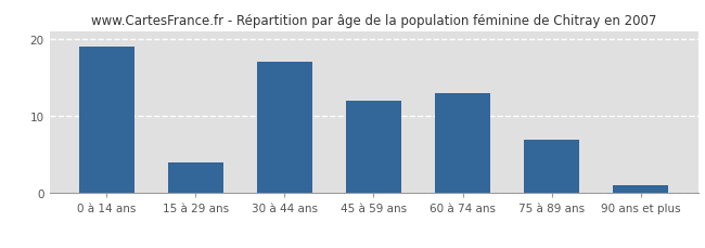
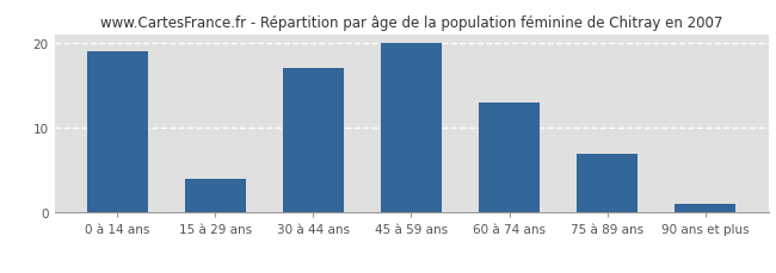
45 à 59 ans: 12 -> 20
